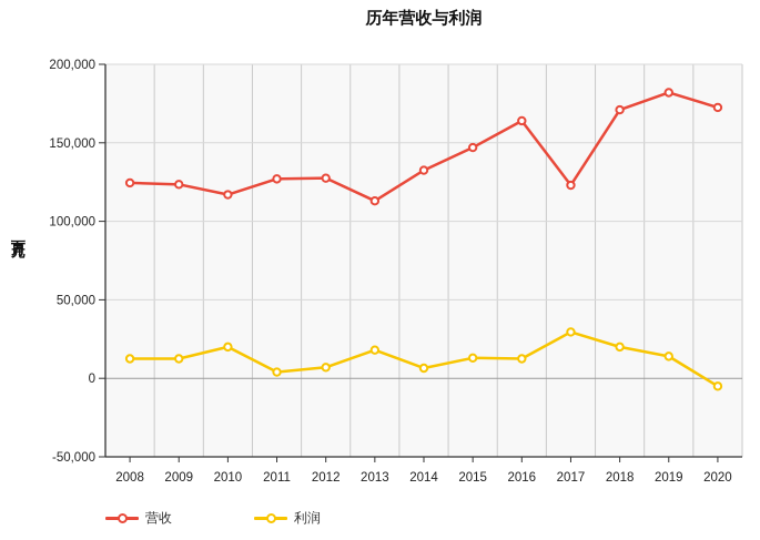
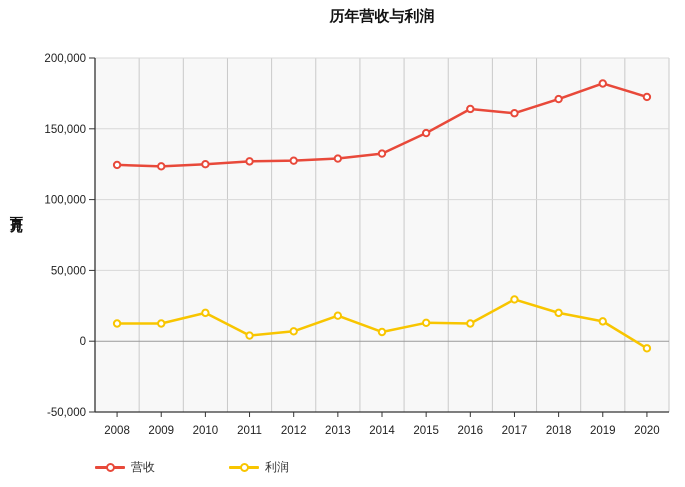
营收/2010: 117000 -> 125000
营收/2013: 113000 -> 129000
营收/2017: 123000 -> 161000
